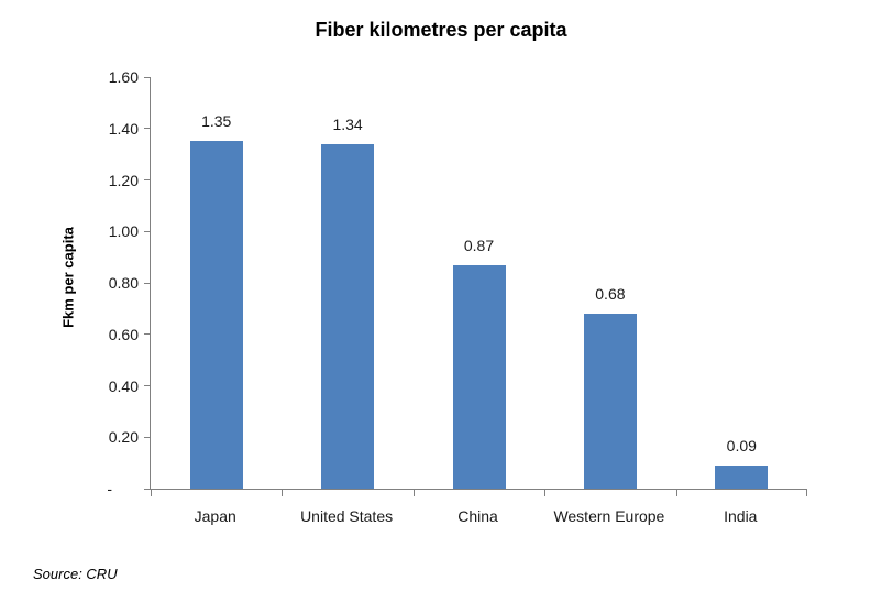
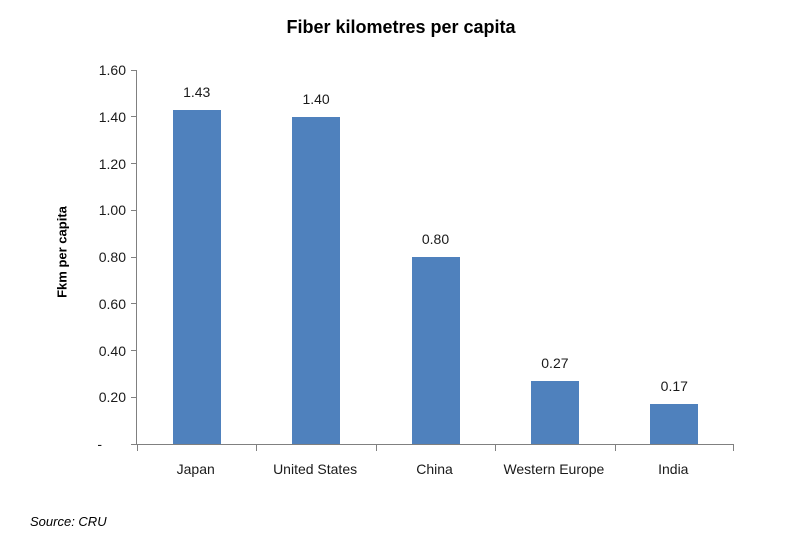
Japan: 1.35 -> 1.43
United States: 1.34 -> 1.40
China: 0.87 -> 0.80
Western Europe: 0.68 -> 0.27
India: 0.09 -> 0.17
